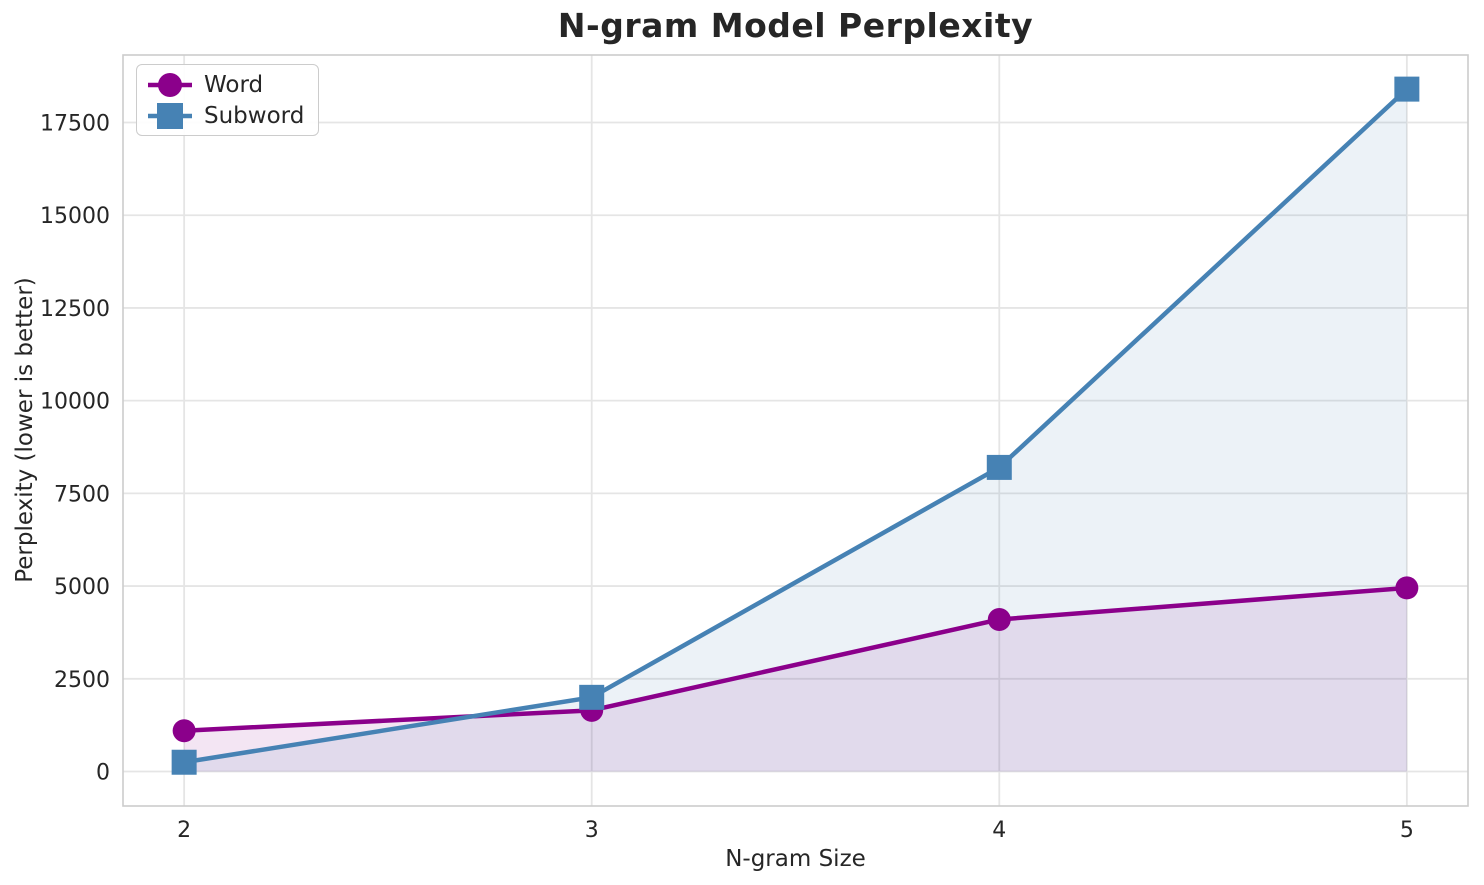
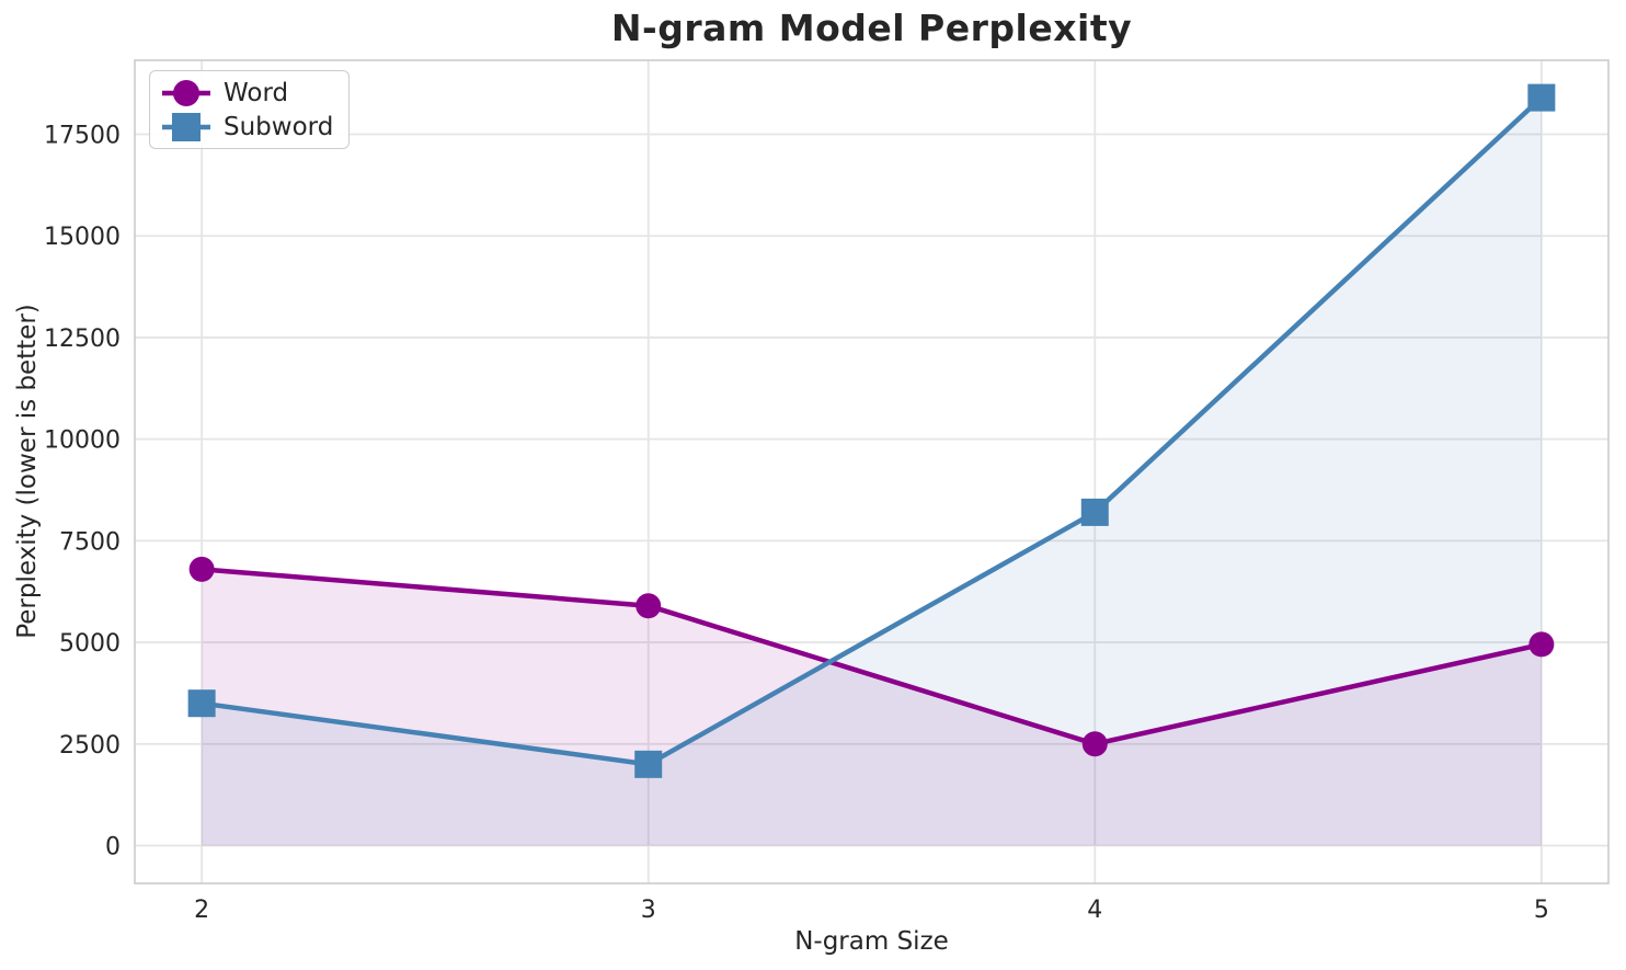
Word/2: 1100 -> 6800
Subword/2: 200 -> 3500
Word/3: 1600 -> 5900
Word/4: 4100 -> 2500
